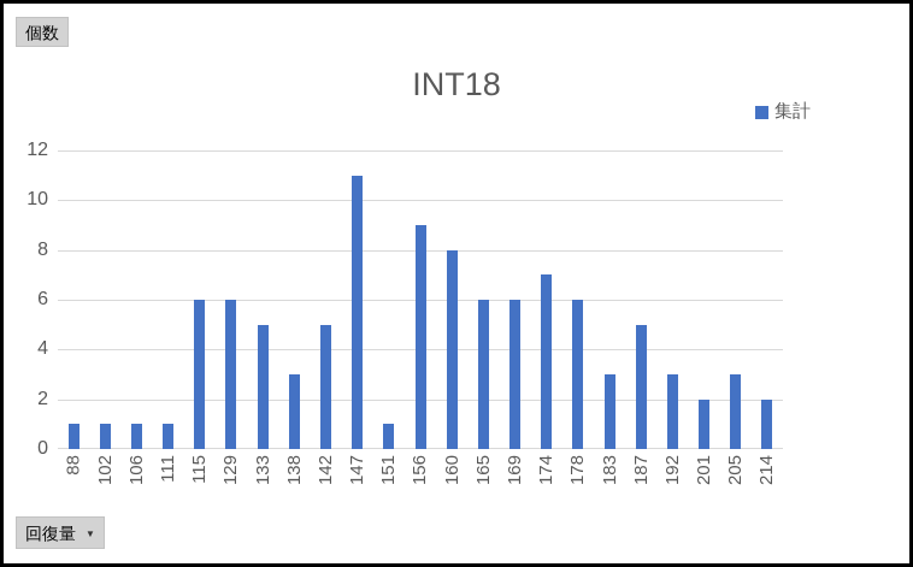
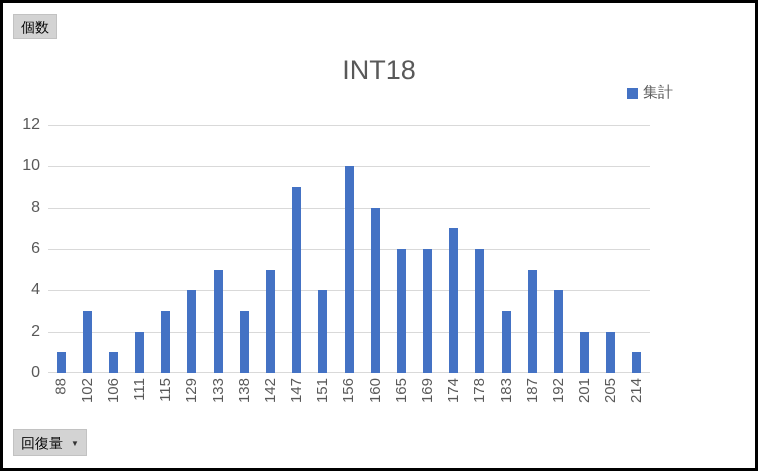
102: 1 -> 3
111: 1 -> 2
115: 6 -> 3
129: 6 -> 4
147: 11 -> 9
151: 1 -> 4
156: 9 -> 10
192: 3 -> 4
205: 3 -> 2
214: 2 -> 1
